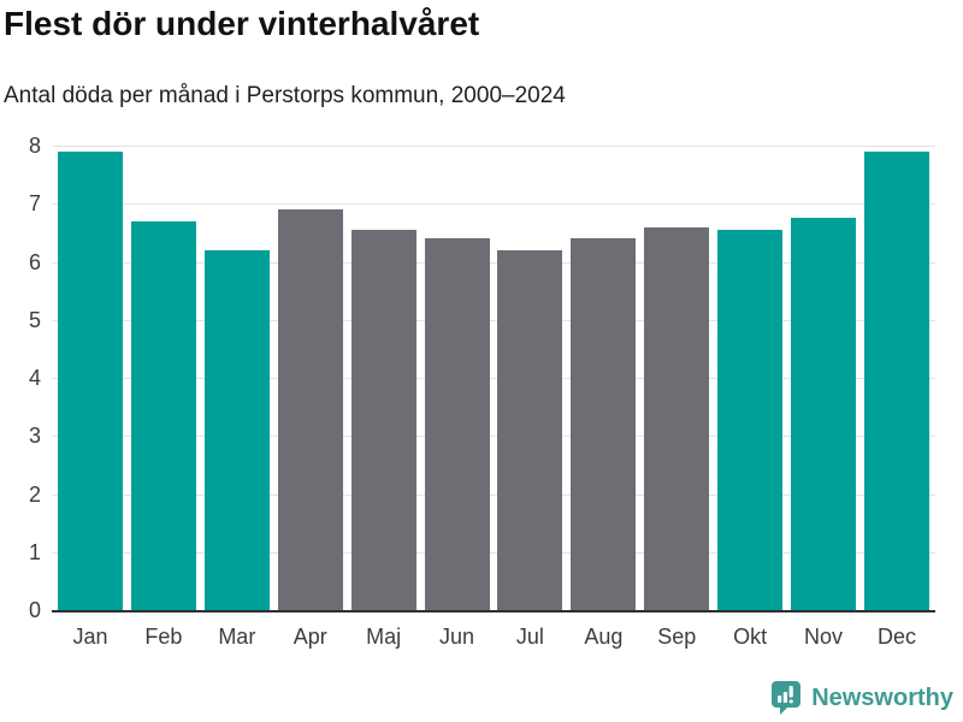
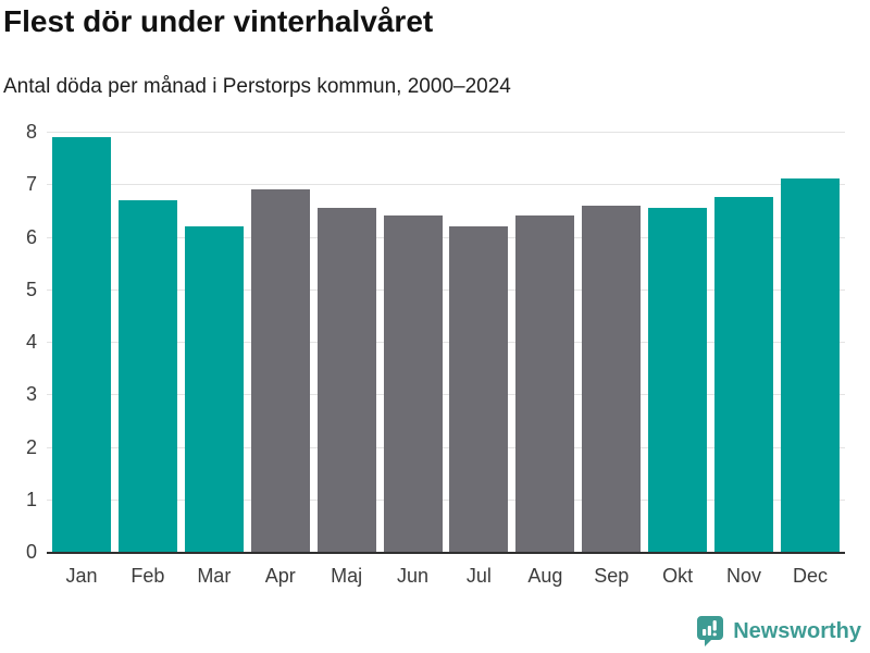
Dec: 7.9 -> 7.1
